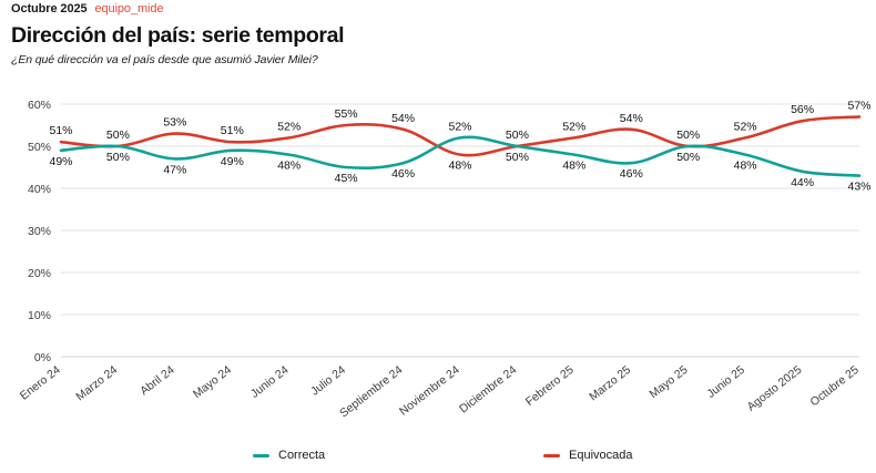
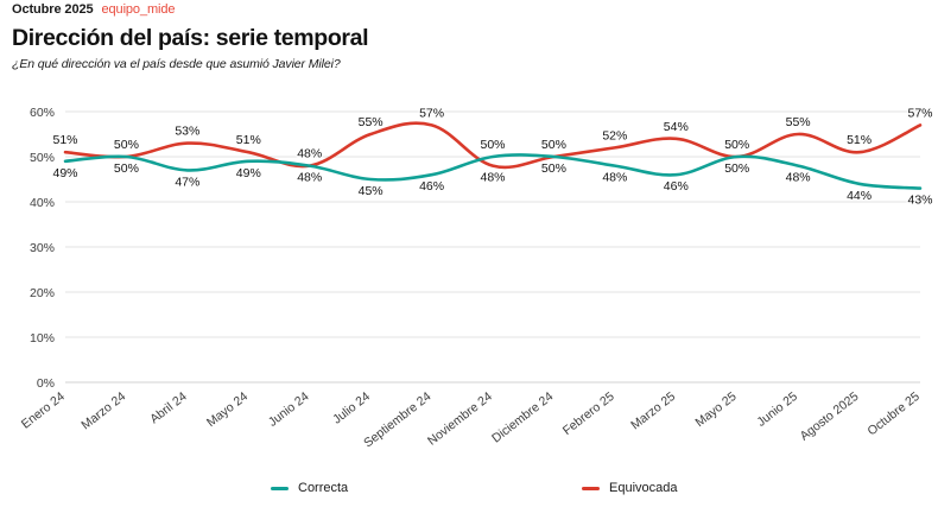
Equivocada/Junio 24: 52% -> 48%
Equivocada/Septiembre 24: 54% -> 57%
Correcta/Noviembre 24: 52% -> 50%
Equivocada/Junio 25: 52% -> 55%
Equivocada/Agosto 2025: 56% -> 51%
